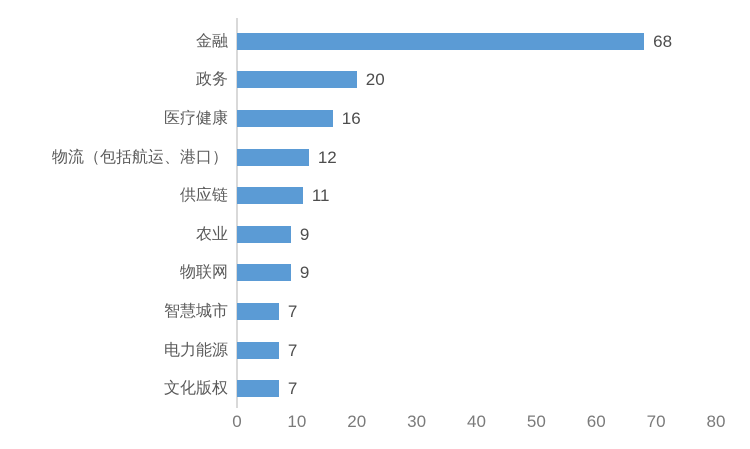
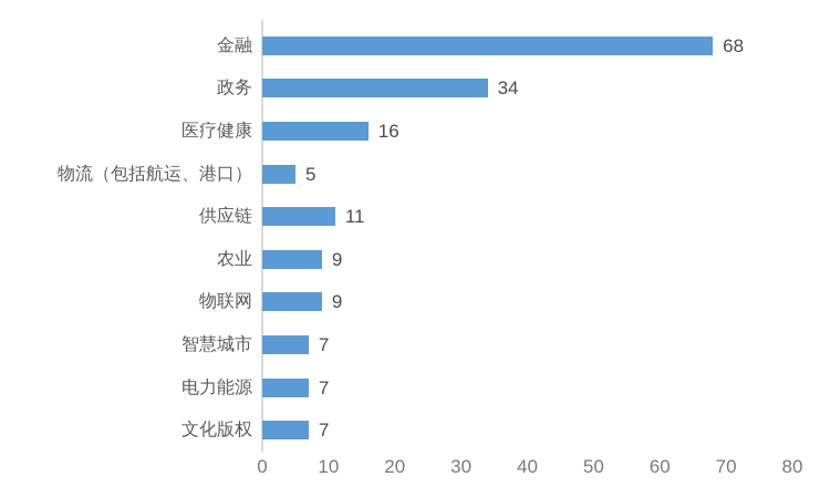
政务: 20 -> 34
物流（包括航运、港口）: 12 -> 5
